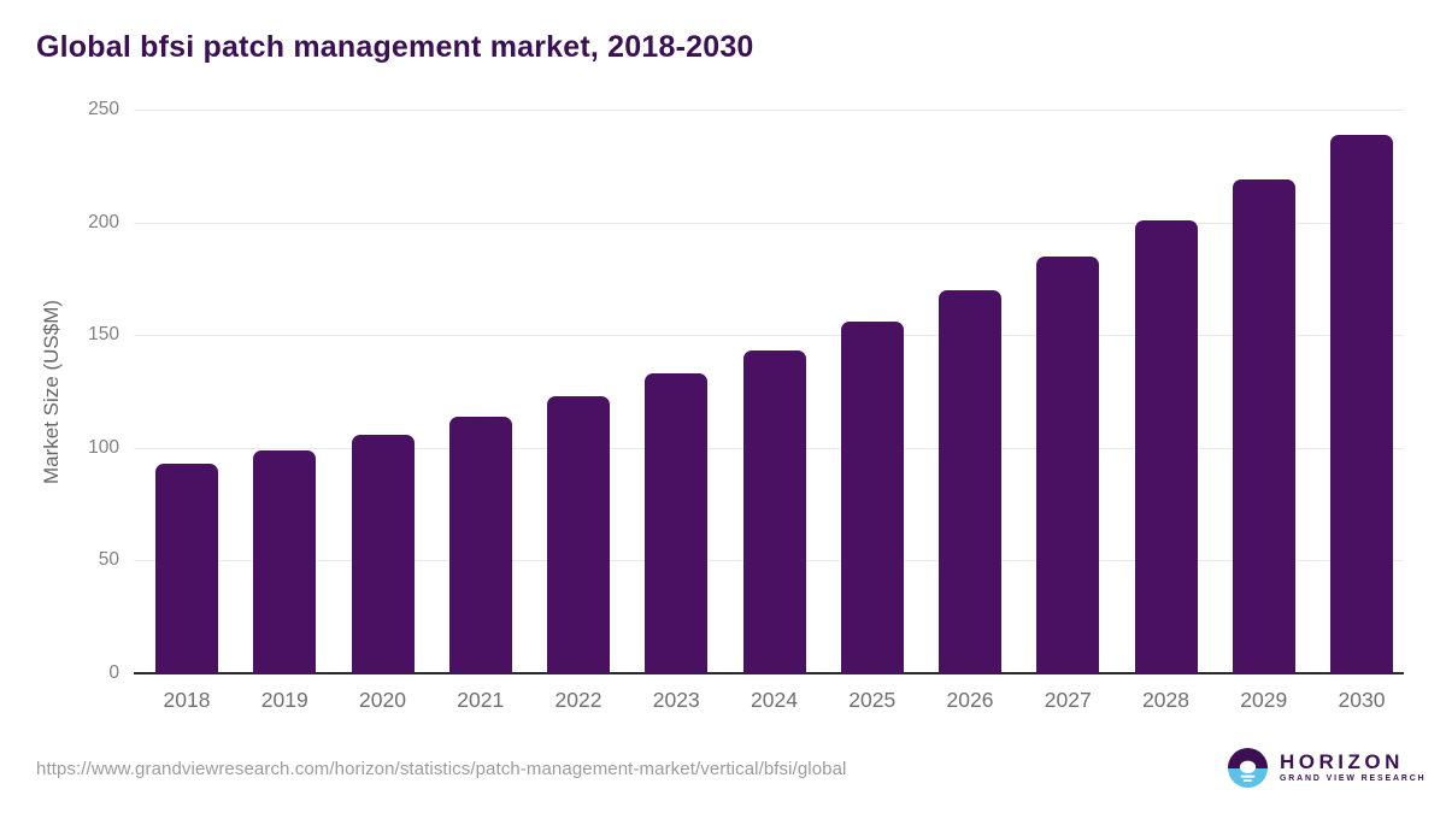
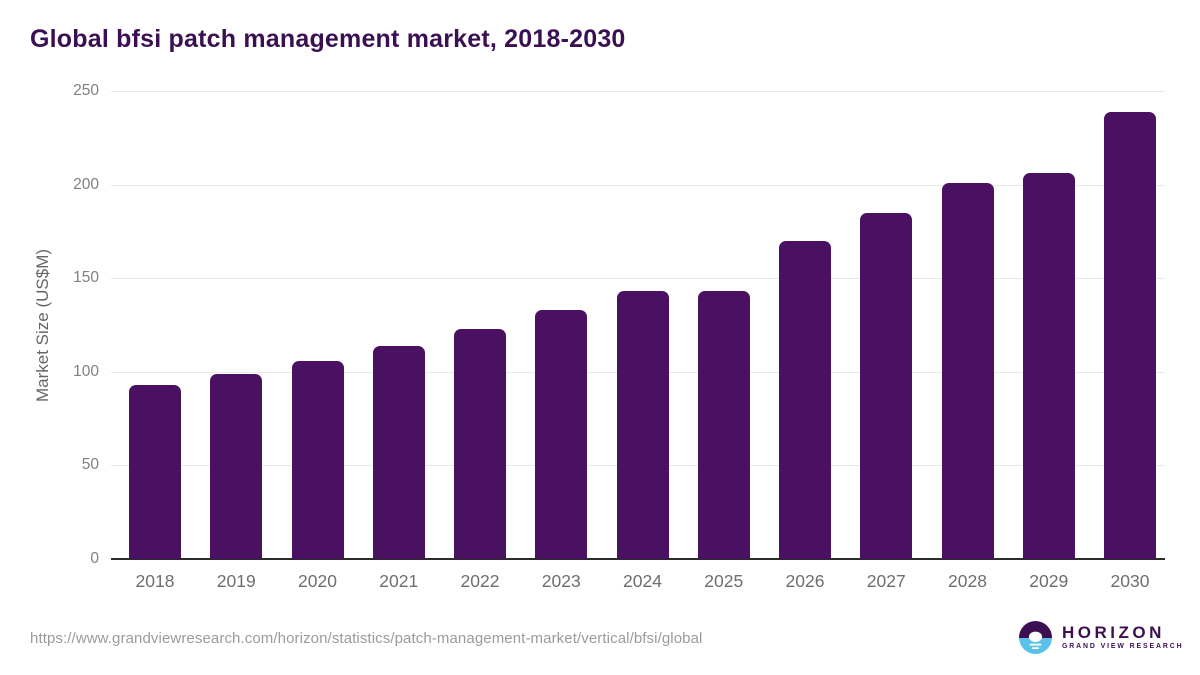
2025: 156 -> 143
2029: 219 -> 206
